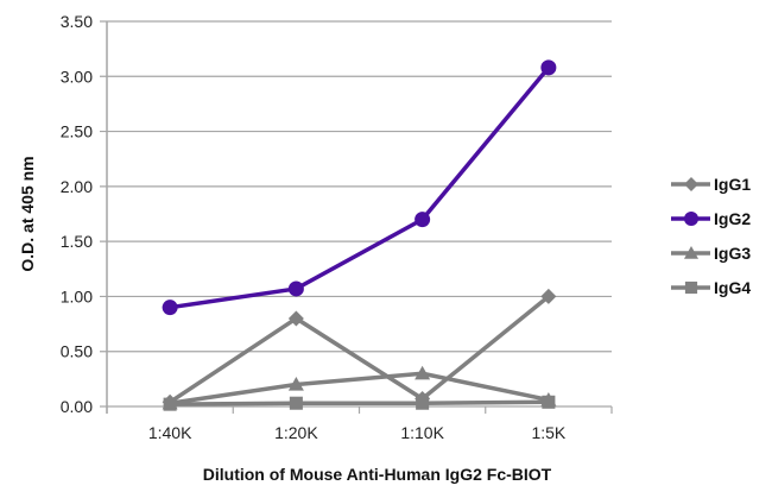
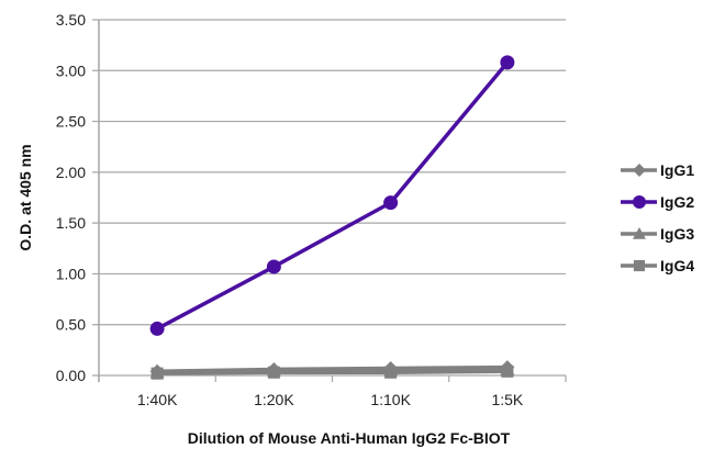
IgG2/1:40K: 0.9 -> 0.5
IgG1/1:20K: 0.8 -> 0.1
IgG3/1:20K: 0.2 -> 0.1
IgG3/1:10K: 0.3 -> 0.1
IgG1/1:5K: 1.0 -> 0.1
